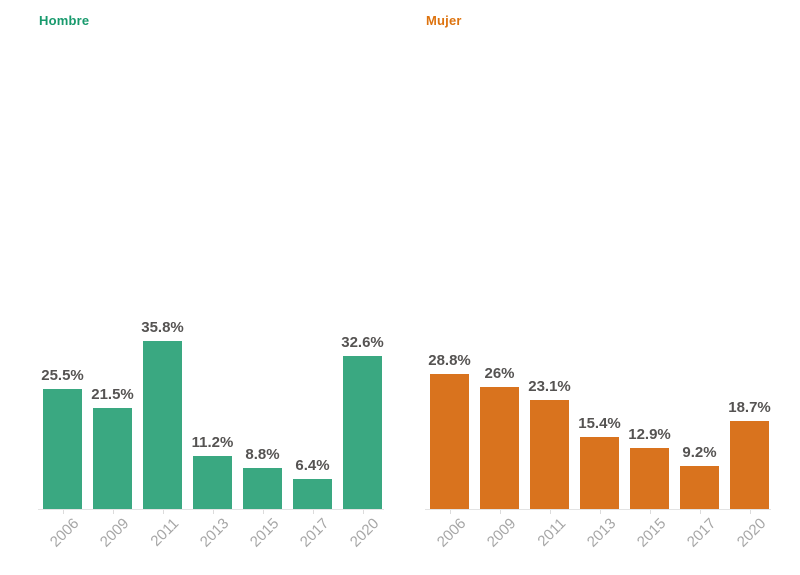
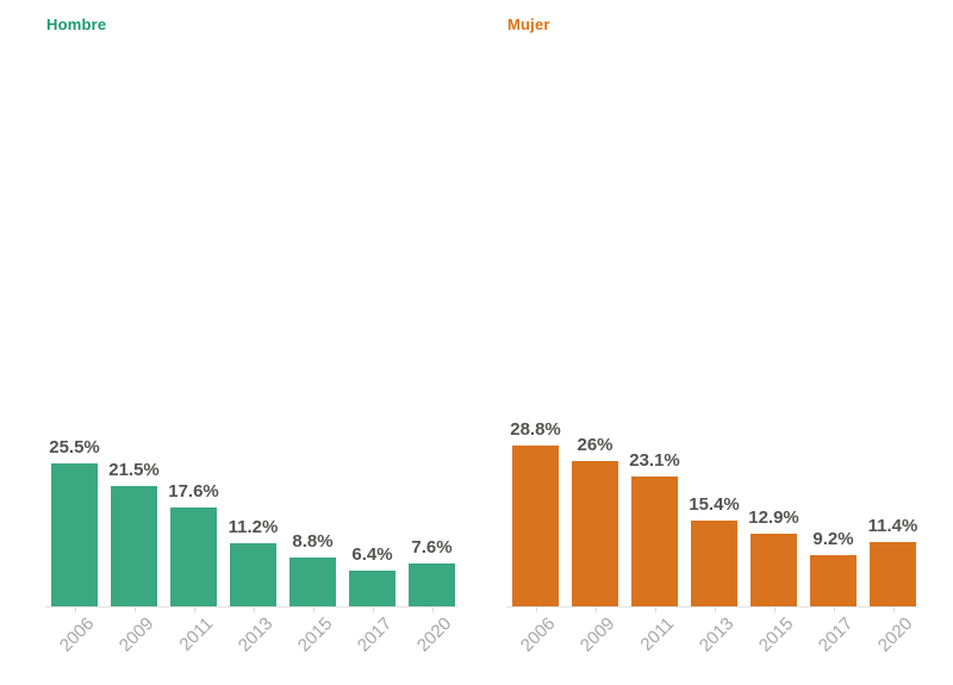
Hombre/2011: 35.8% -> 17.6%
Hombre/2020: 32.6% -> 7.6%
Mujer/2020: 18.7% -> 11.4%
